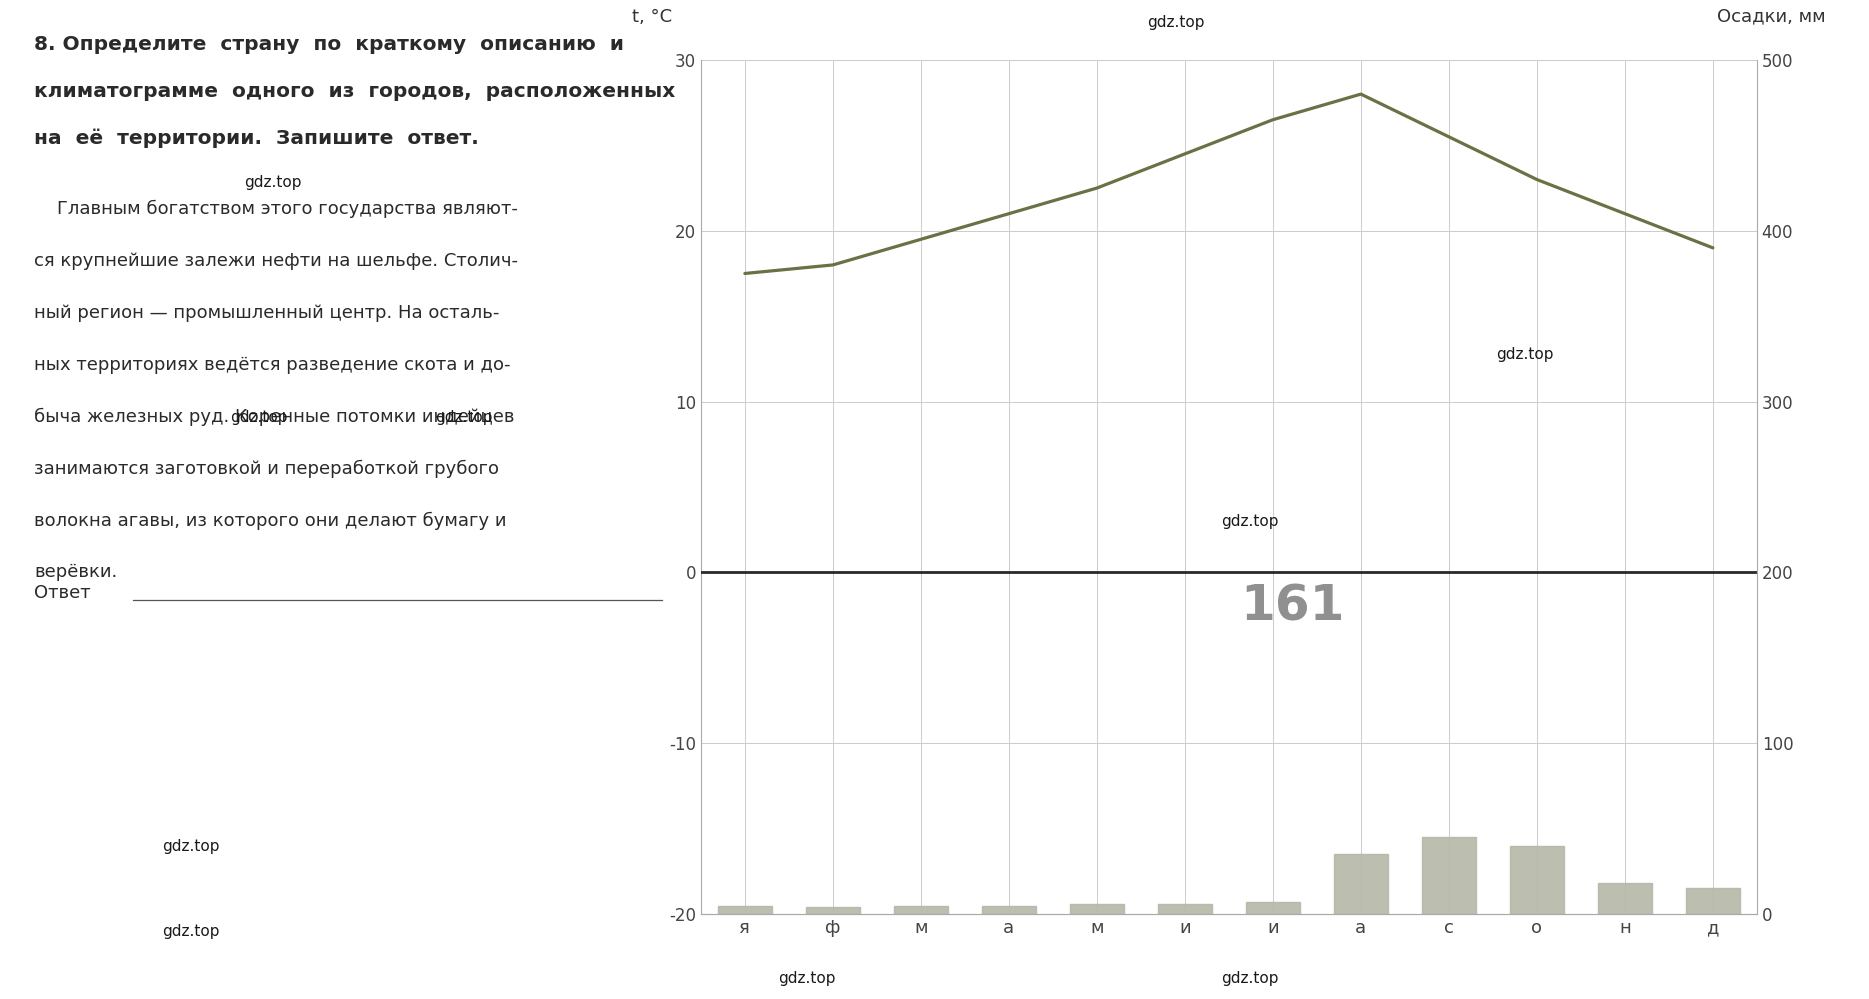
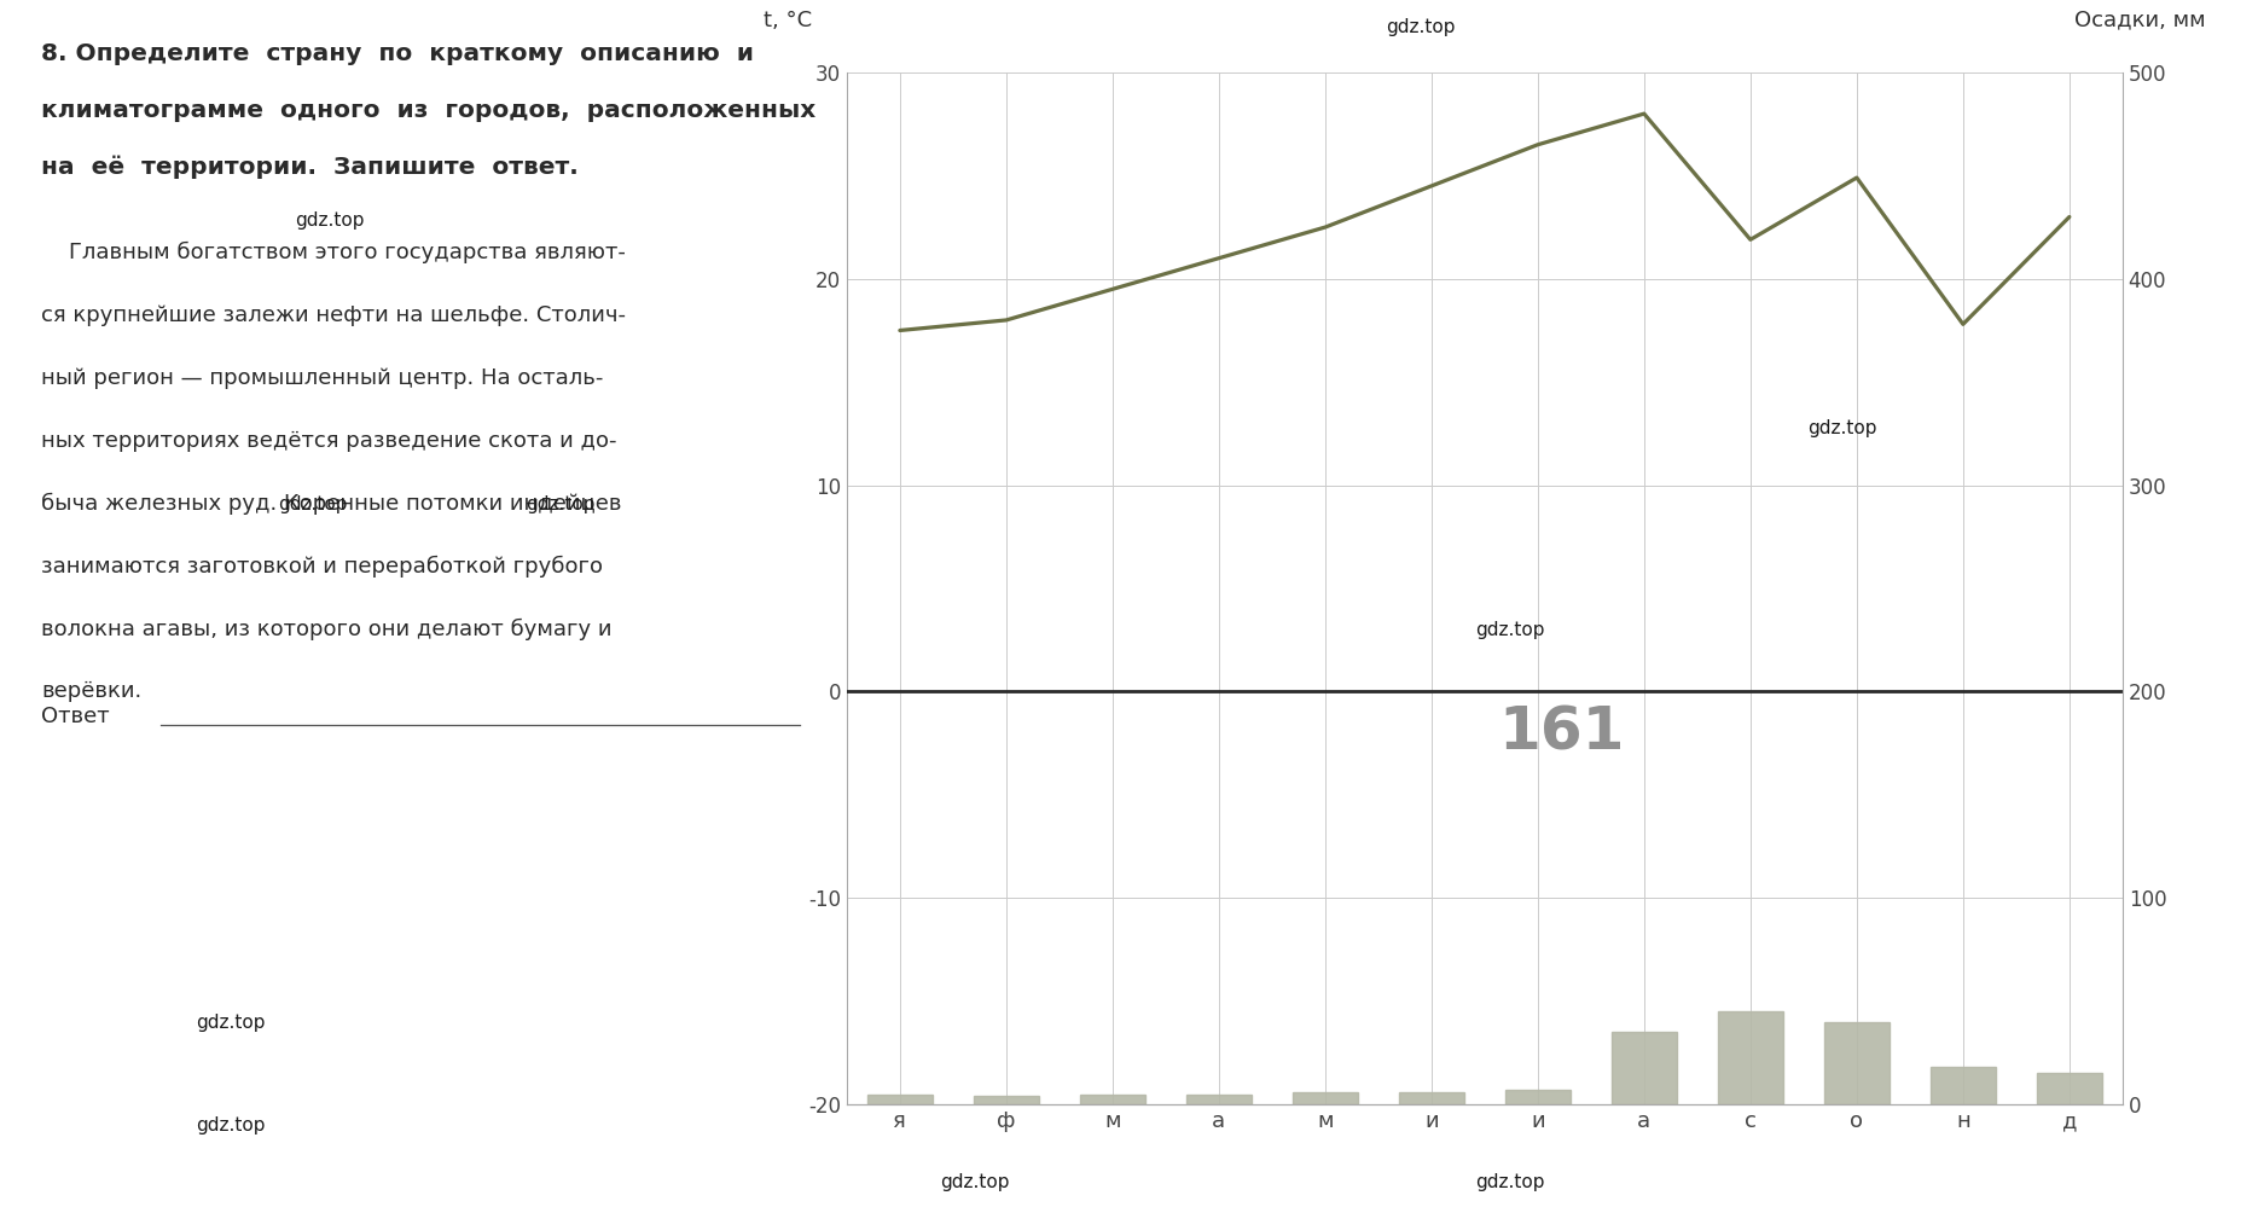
с: 25.5 -> 21.9
о: 23.0 -> 24.9
н: 21.0 -> 17.8
д: 19.0 -> 23.0
